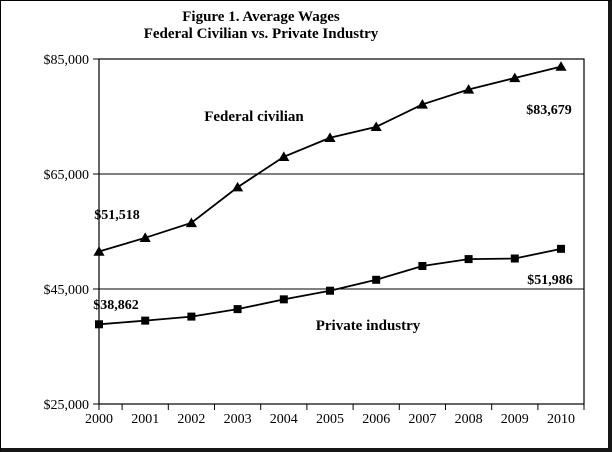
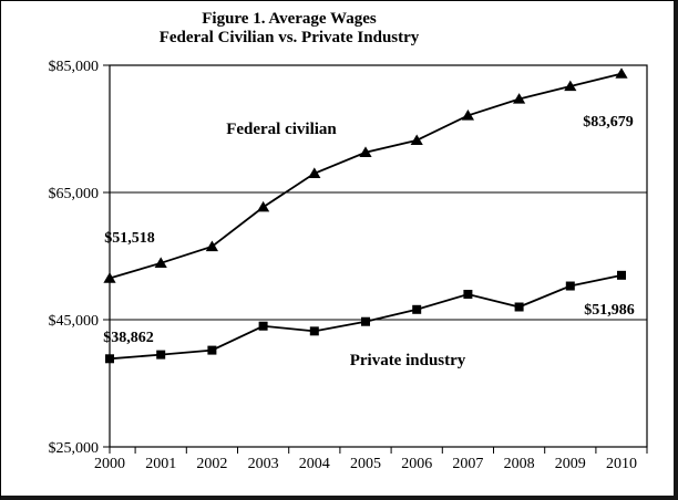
Private industry/2003: $42000 -> $44000
Private industry/2008: $50000 -> $47000
